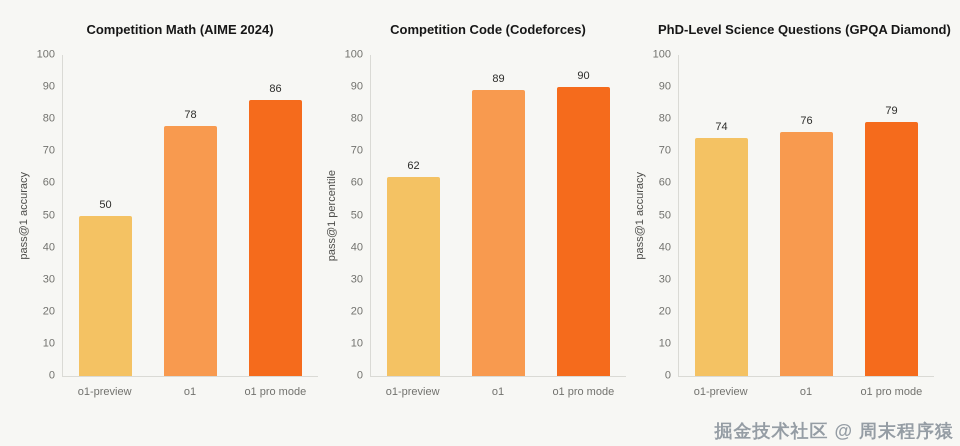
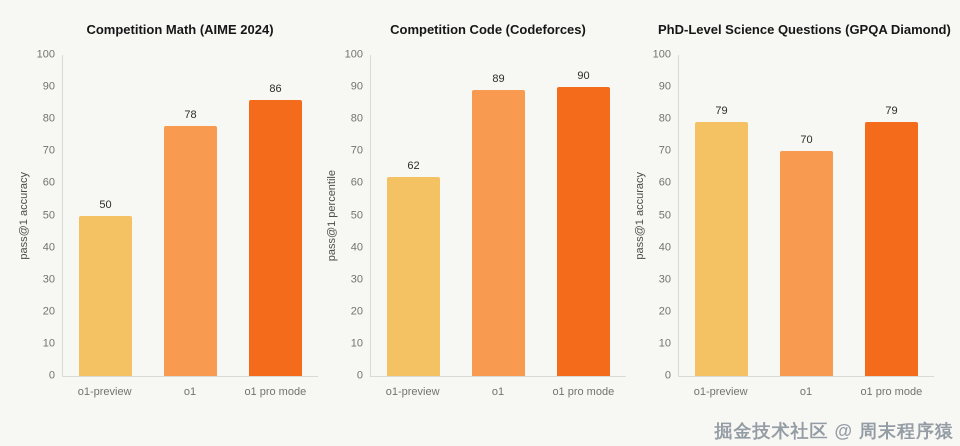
PhD-Level Science Questions (GPQA Diamond)/o1-preview: 74 -> 79
PhD-Level Science Questions (GPQA Diamond)/o1: 76 -> 70
